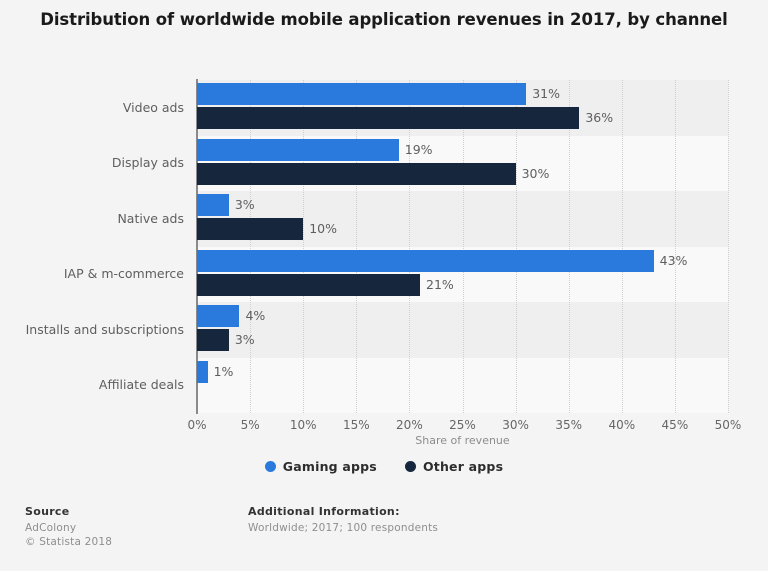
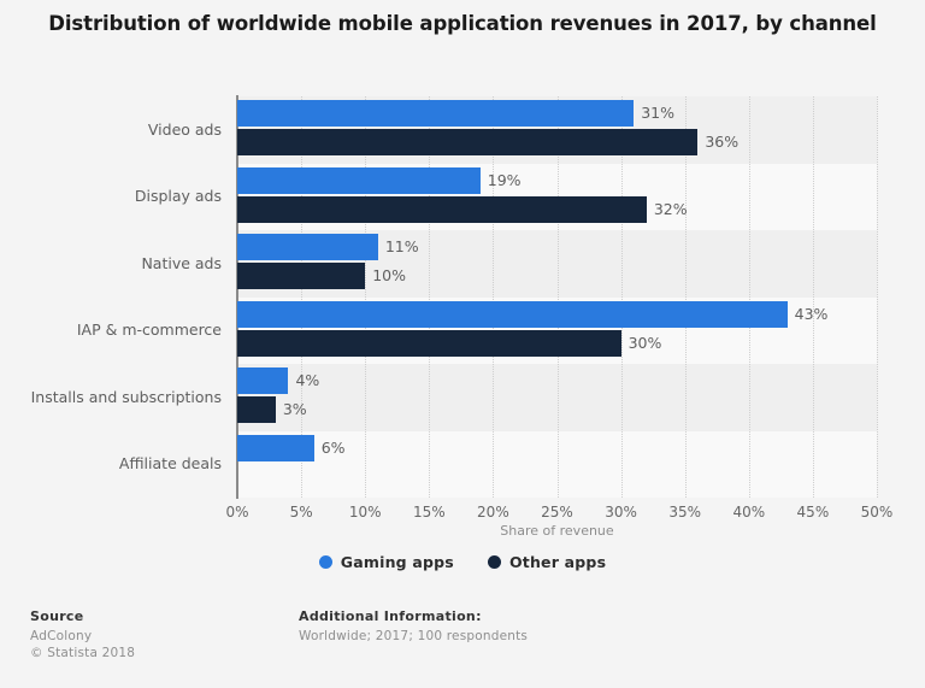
Other apps/Display ads: 30% -> 32%
Gaming apps/Native ads: 3% -> 11%
Other apps/IAP & m-commerce: 21% -> 30%
Gaming apps/Affiliate deals: 1% -> 6%
